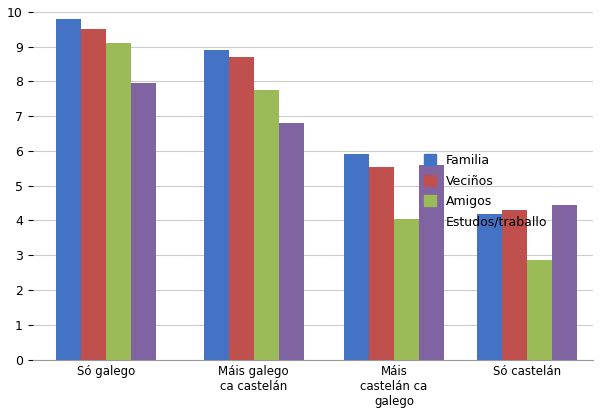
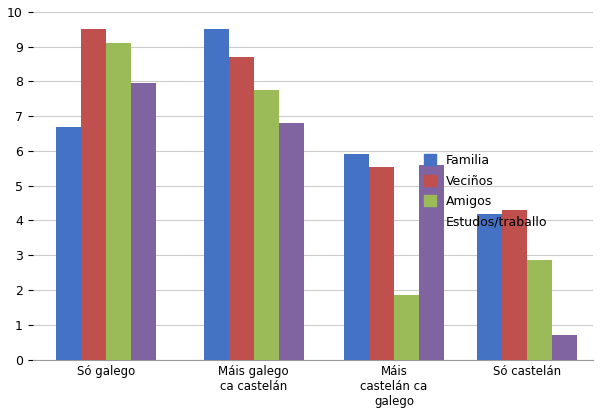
Familia/Só galego: 9.8 -> 6.7
Familia/Máis galego ca castelán: 8.9 -> 9.5
Amigos/Máis castelán ca galego: 4.05 -> 1.85
Estudos/traballo/Só castelán: 4.45 -> 0.70
